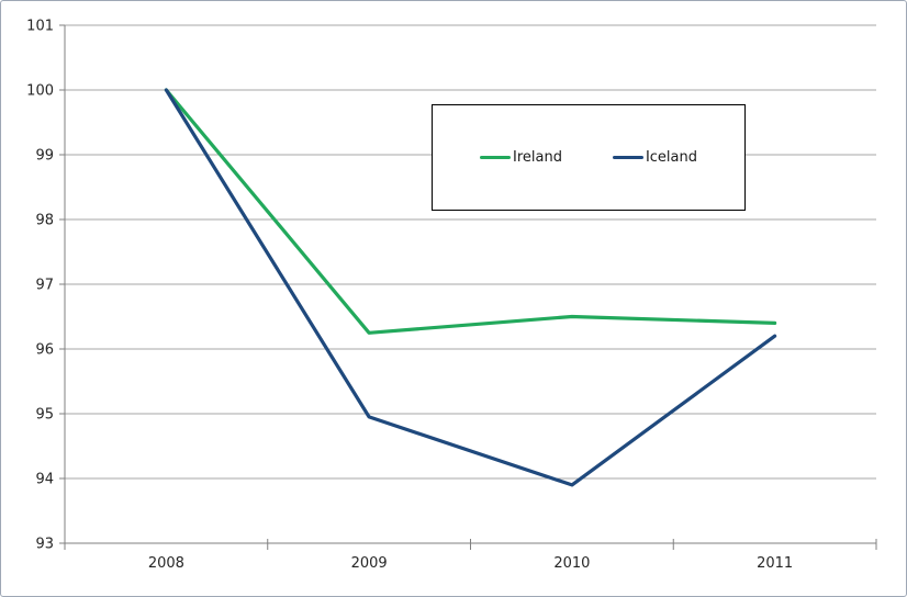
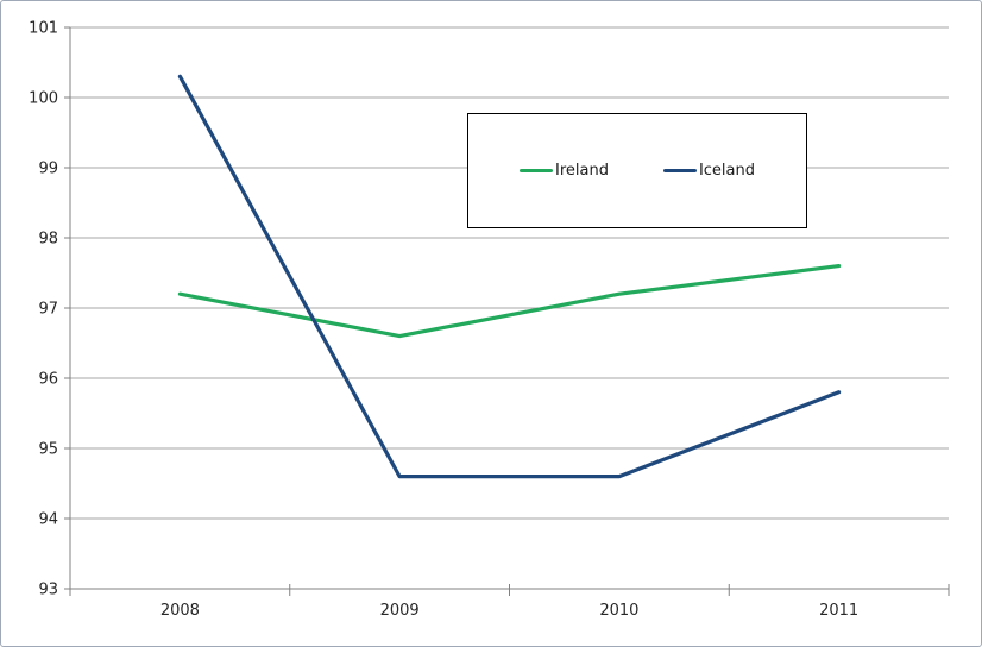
Ireland/2008: 100.0 -> 97.2
Iceland/2008: 100.0 -> 100.3
Ireland/2009: 96.2 -> 96.6
Iceland/2009: 95.0 -> 94.6
Ireland/2010: 96.5 -> 97.2
Iceland/2010: 93.9 -> 94.6
Ireland/2011: 96.4 -> 97.6
Iceland/2011: 96.2 -> 95.8
